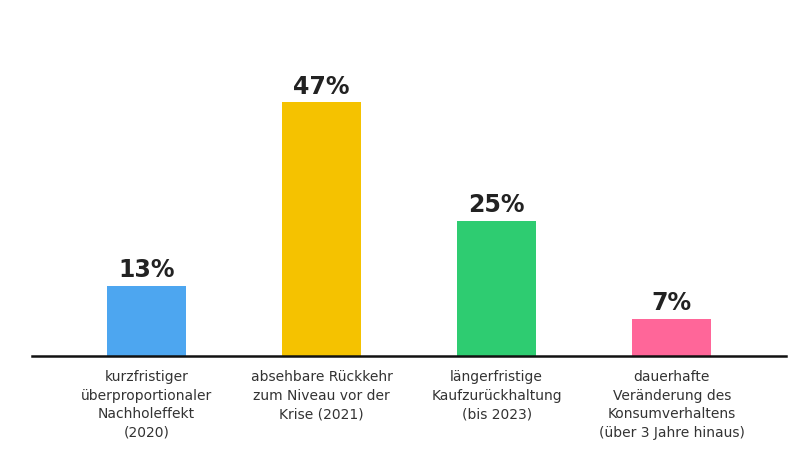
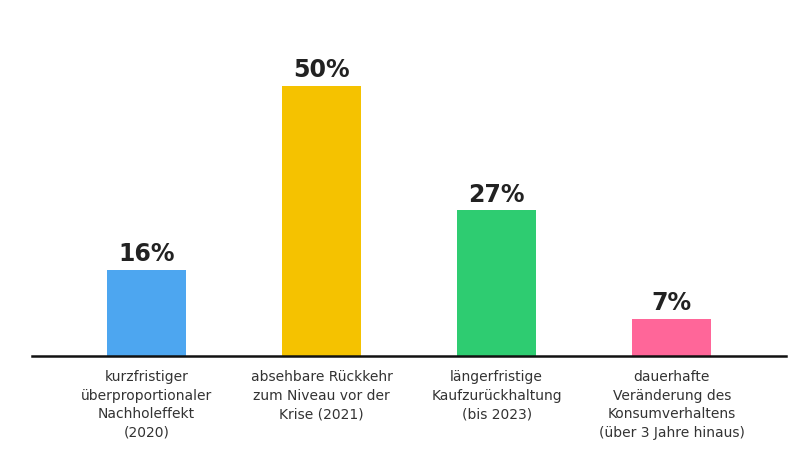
kurzfristiger überproportionaler Nachholeffekt (2020): 13% -> 16%
absehbare Rückkehr zum Niveau vor der Krise (2021): 47% -> 50%
längerfristige Kaufzurückhaltung (bis 2023): 25% -> 27%
